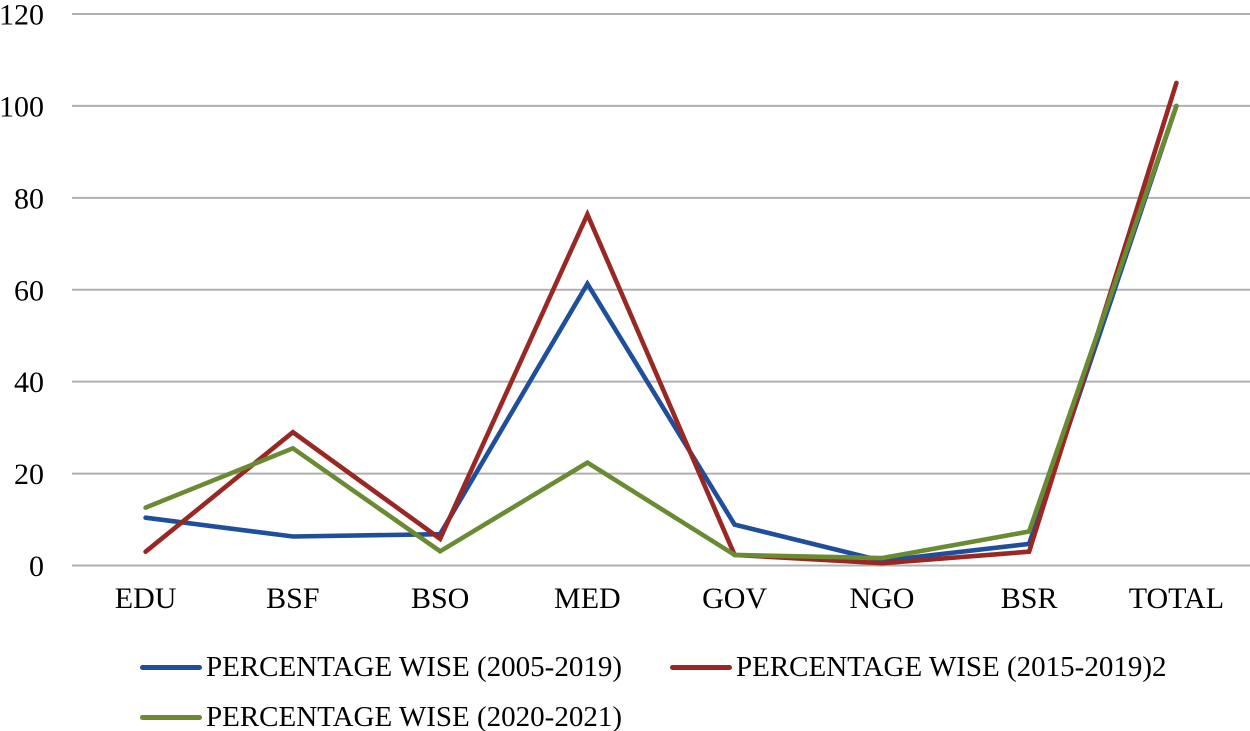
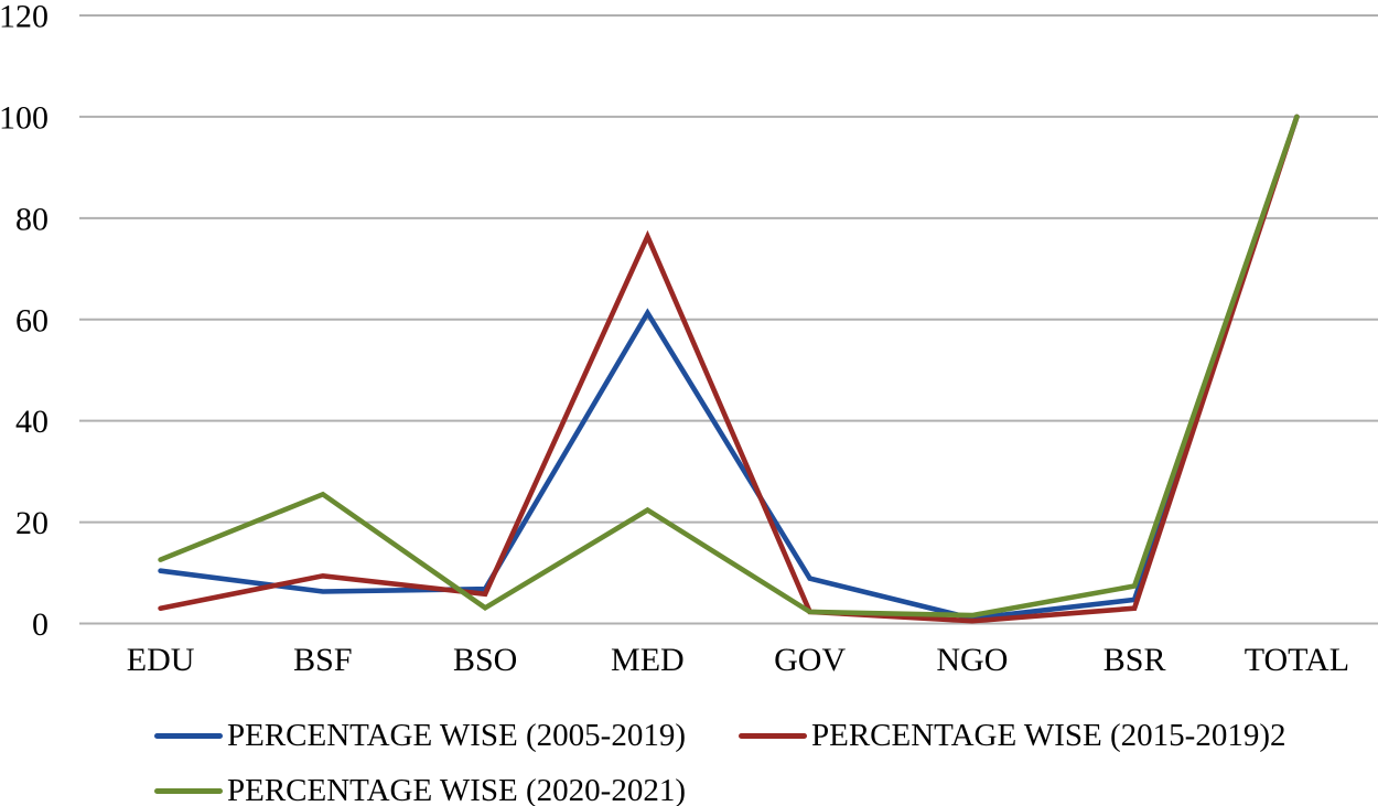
PERCENTAGE WISE (2015-2019)2/BSF: 29 -> 9
PERCENTAGE WISE (2015-2019)2/TOTAL: 105 -> 100
